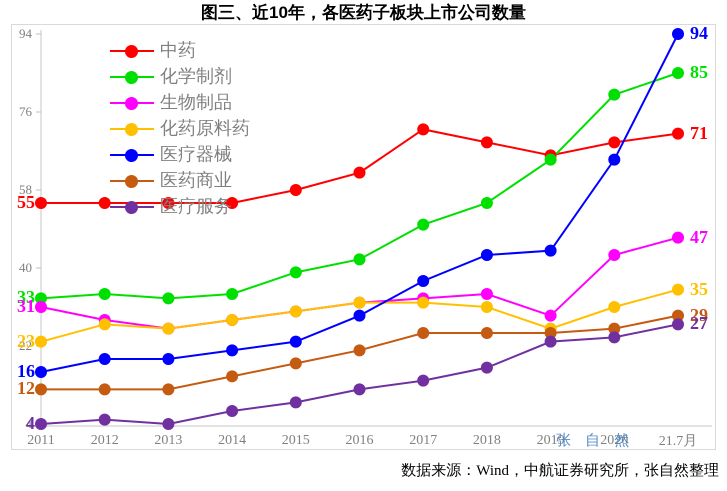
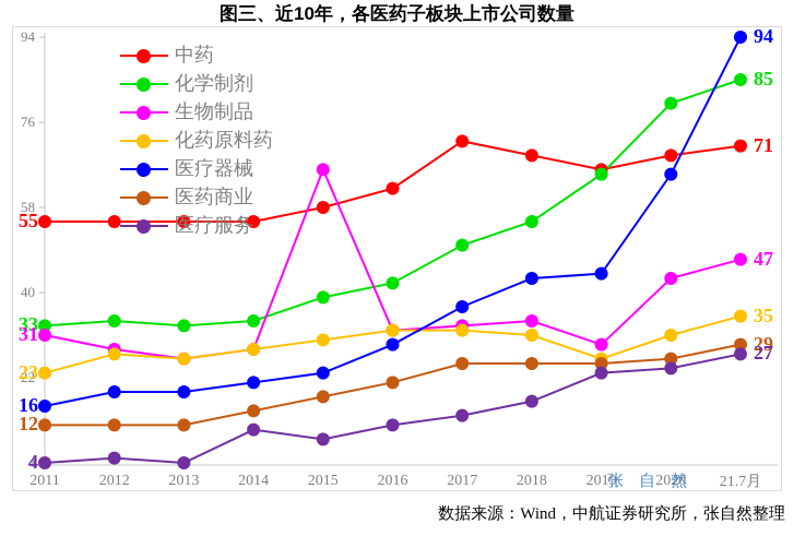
医疗服务/2014: 7 -> 11
生物制品/2015: 30 -> 66
